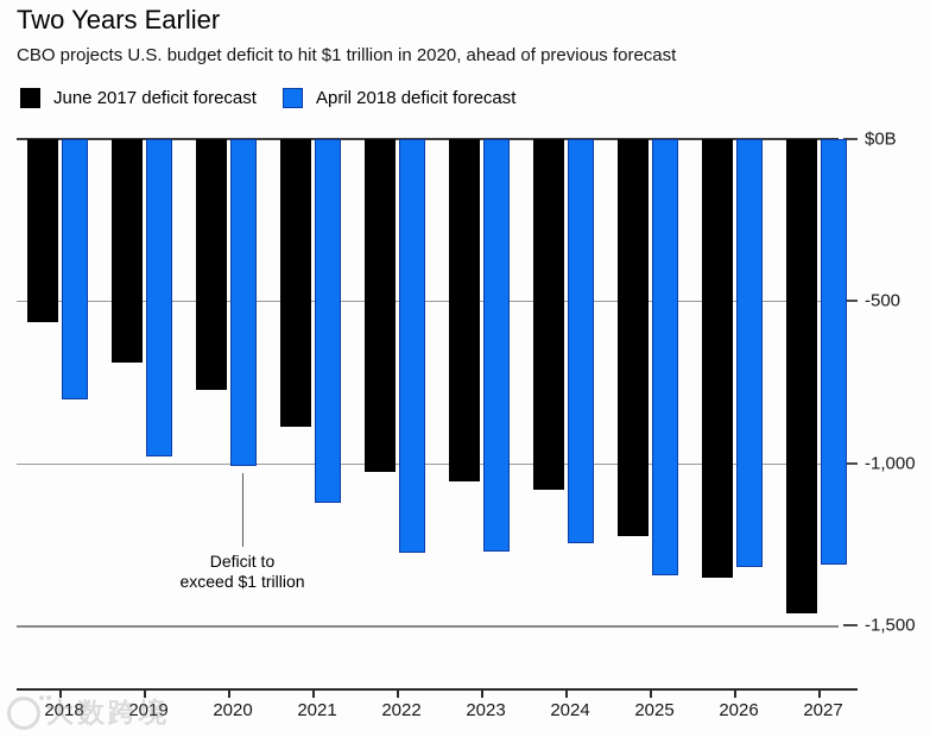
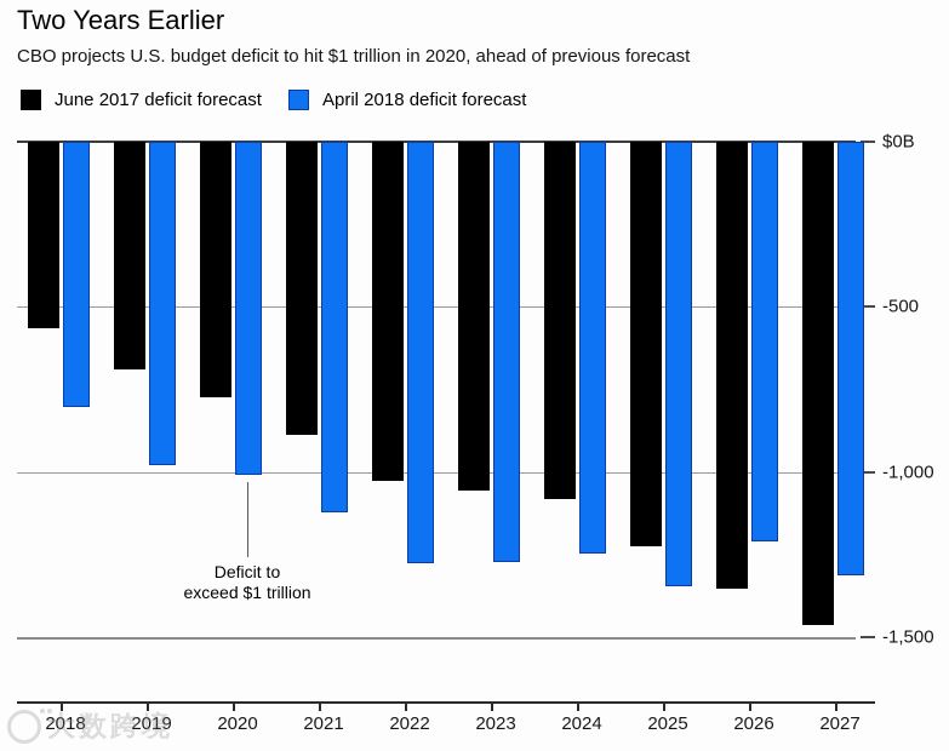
April 2018 deficit forecast/2026: -$1320B -> -$1210B
